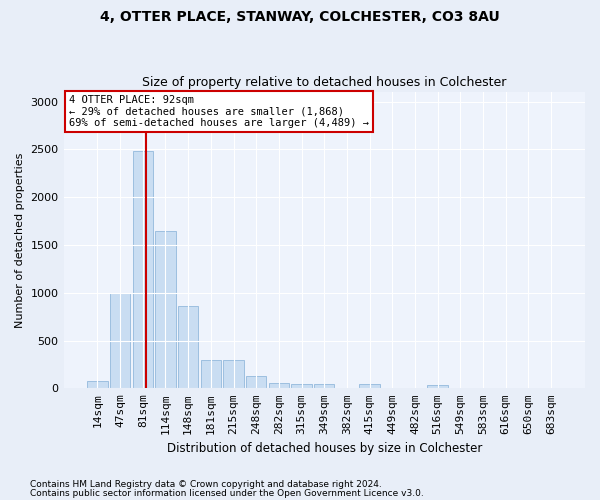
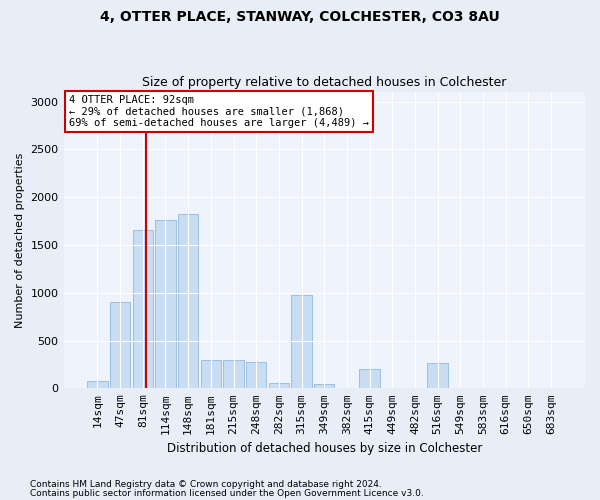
47sqm: 1000 -> 900
81sqm: 2480 -> 1660
114sqm: 1650 -> 1760
148sqm: 860 -> 1820
248sqm: 130 -> 280
315sqm: 50 -> 980
415sqm: 50 -> 200
516sqm: 30 -> 260
